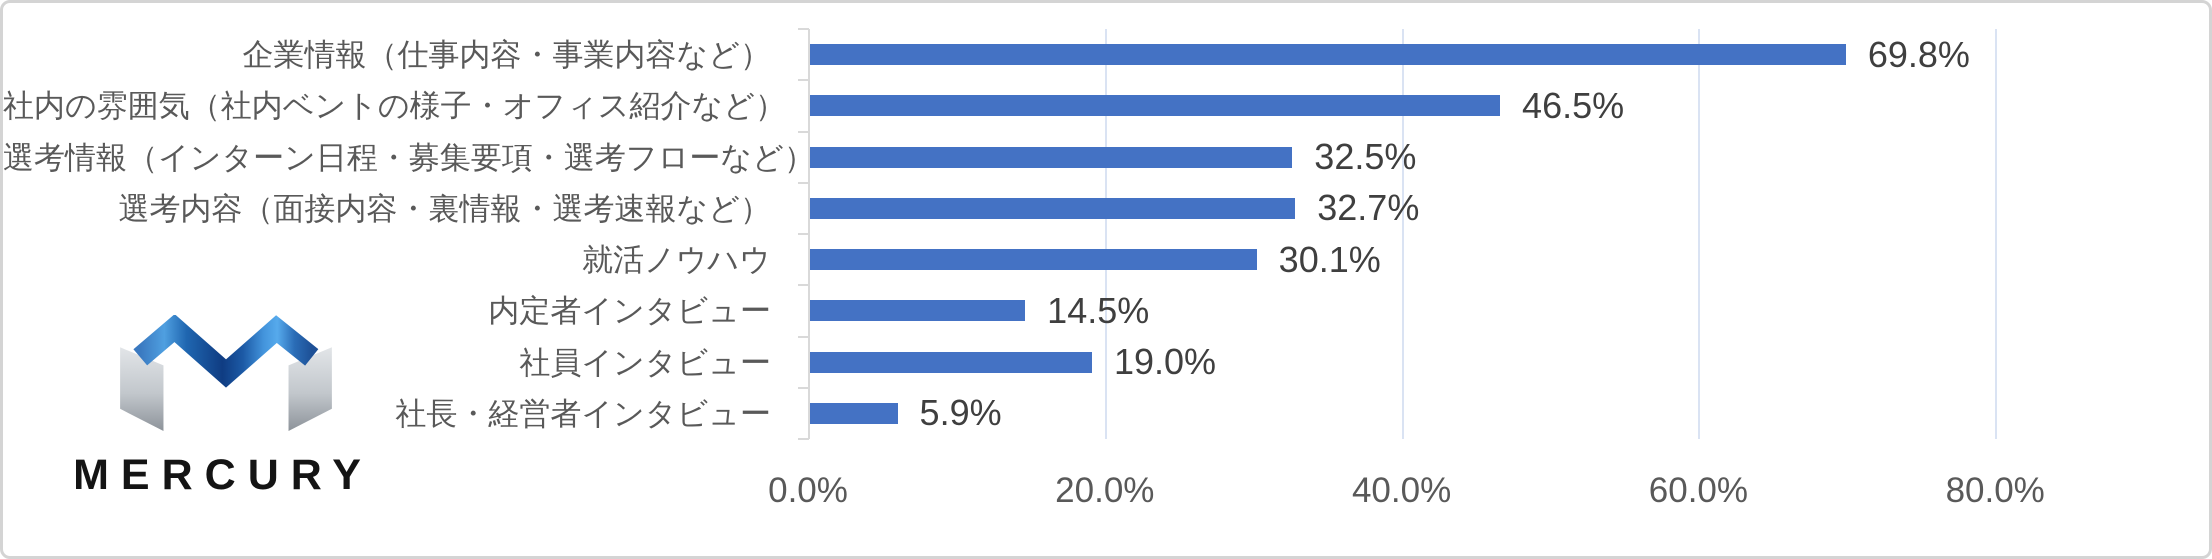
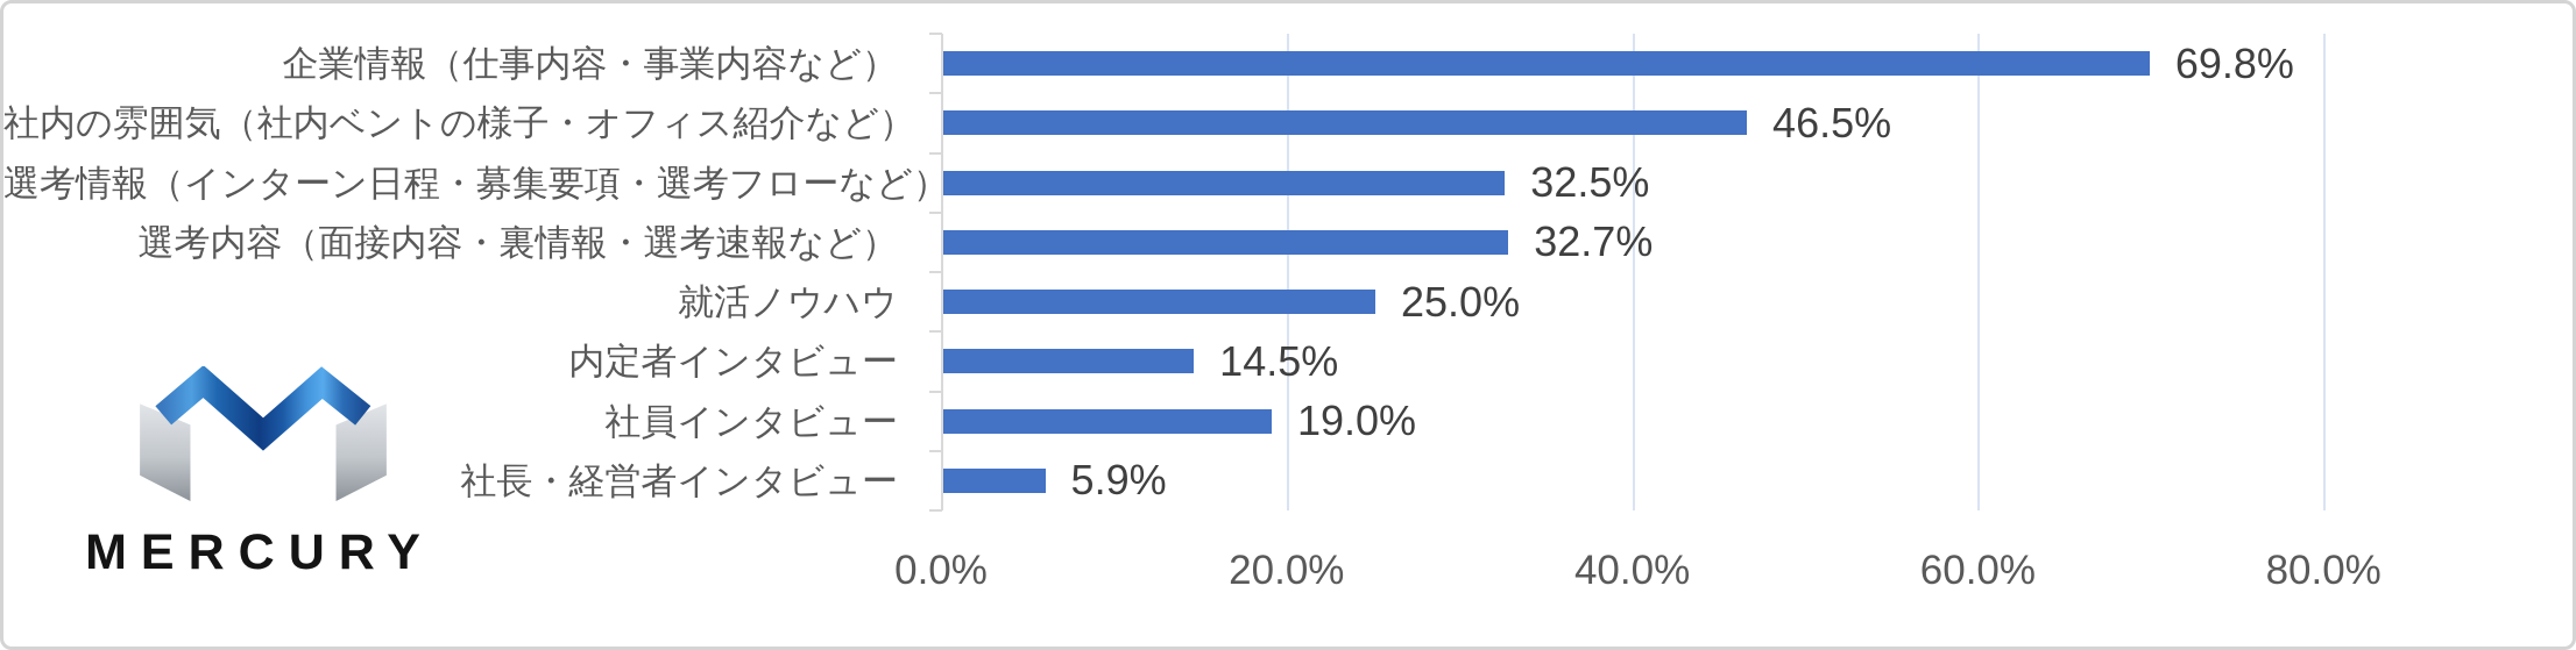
就活ノウハウ: 30.1% -> 25.0%
